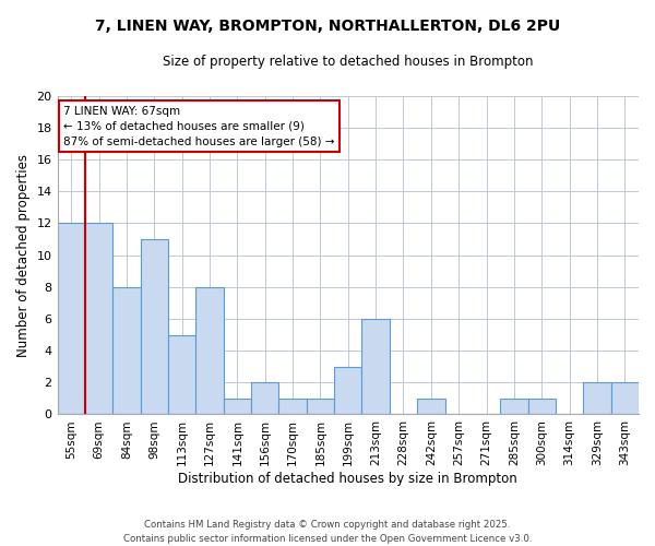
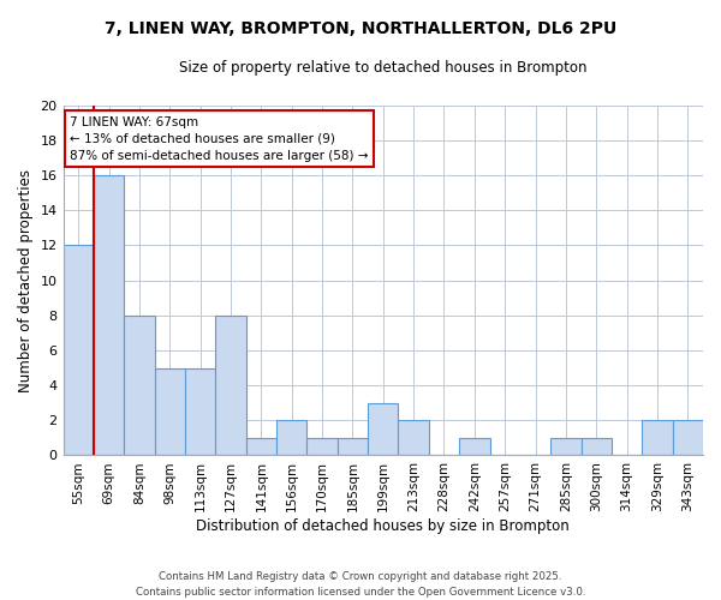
69sqm: 12 -> 16
98sqm: 11 -> 5
213sqm: 6 -> 2
